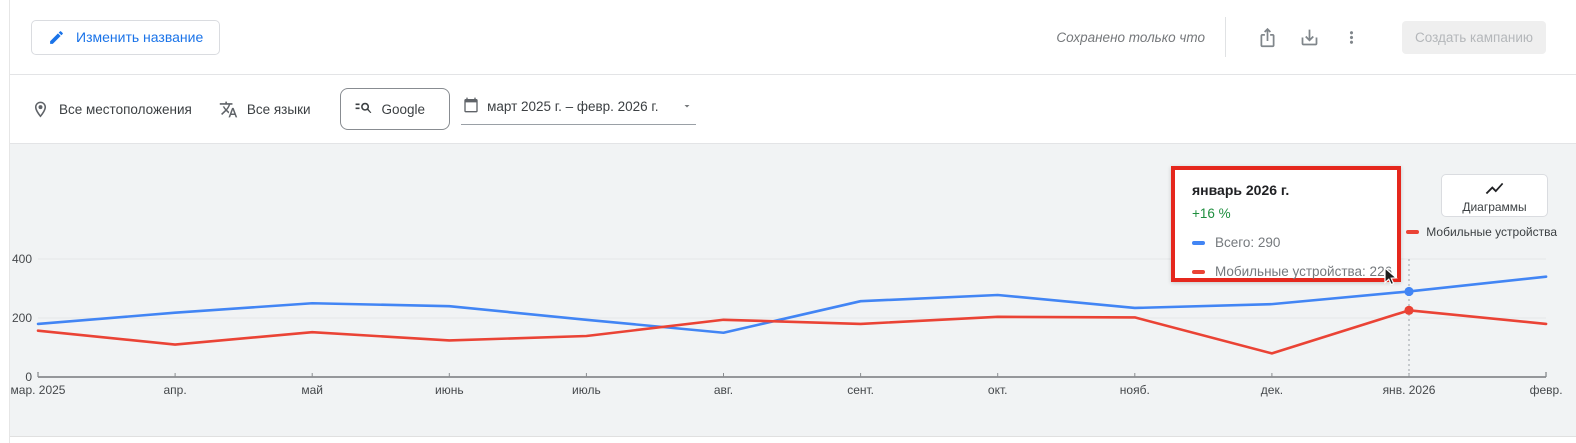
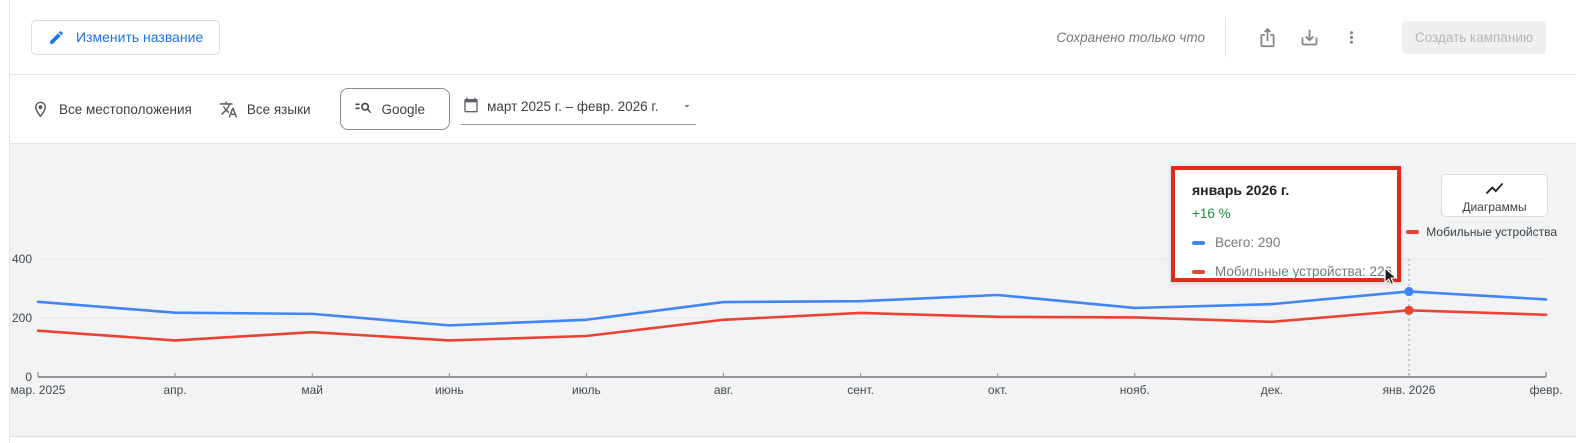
Всего/мар. 2025: 180 -> 260
Мобильные устройства/апр.: 110 -> 120
Всего/май: 250 -> 210
Всего/июнь: 240 -> 180
Всего/авг.: 150 -> 250
Мобильные устройства/сент.: 180 -> 220
Мобильные устройства/дек.: 80 -> 190
Всего/февр.: 340 -> 260
Мобильные устройства/февр.: 180 -> 210
